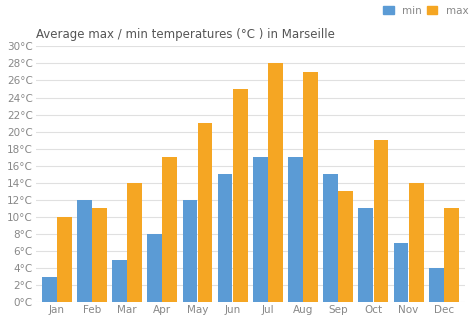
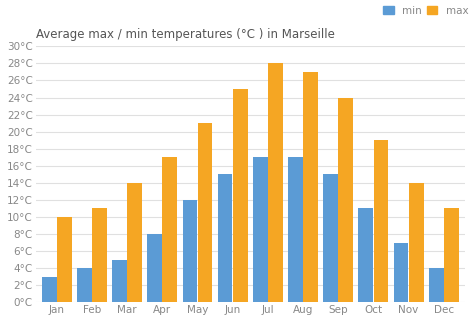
min/Feb: 12°C -> 4°C
max/Sep: 13°C -> 24°C
